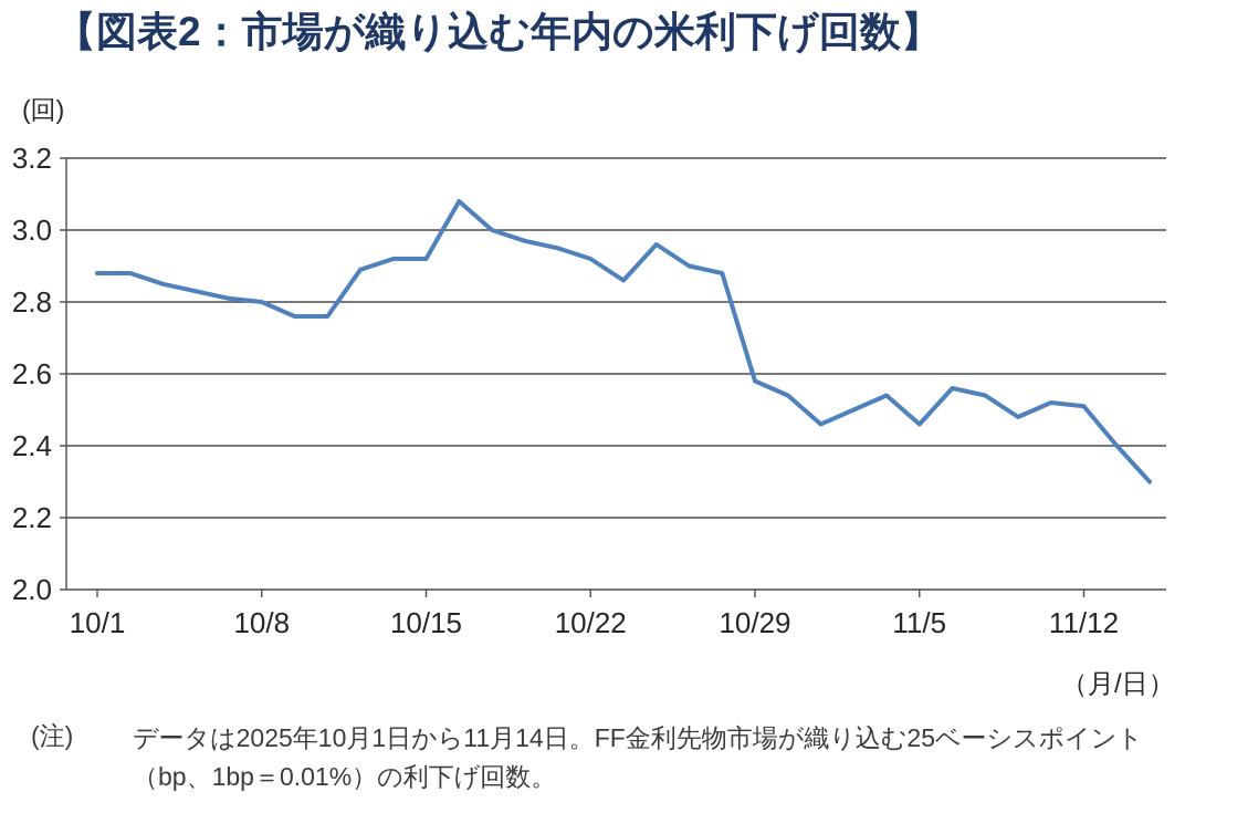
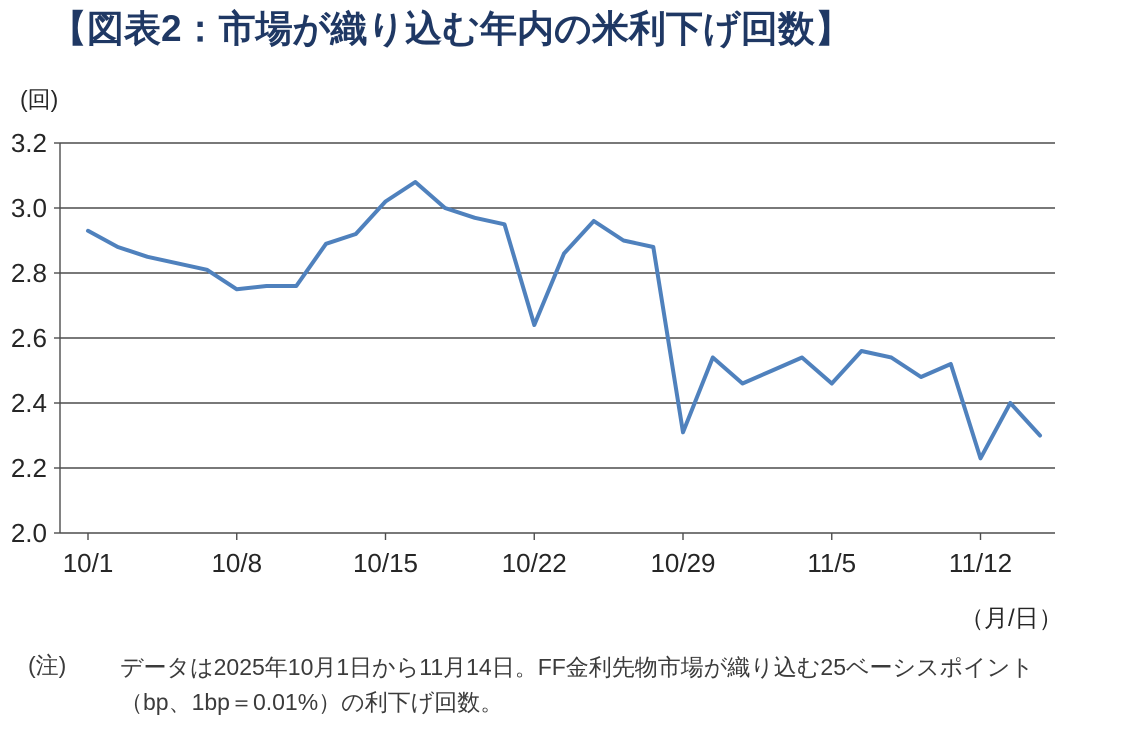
10/1: 2.88 -> 2.93
10/8: 2.80 -> 2.75
10/15: 2.92 -> 3.02
10/22: 2.92 -> 2.64
10/29: 2.58 -> 2.31
11/12: 2.51 -> 2.23
